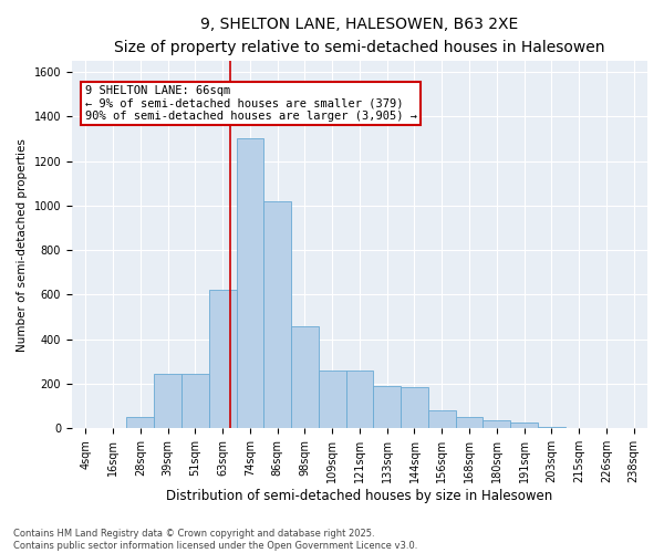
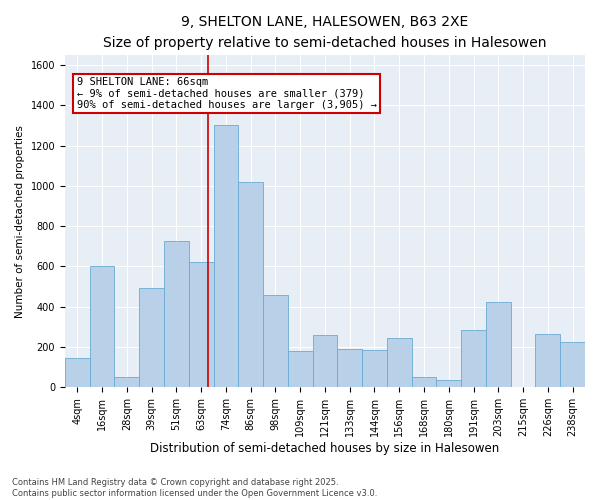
4sqm: 2 -> 145
16sqm: 4 -> 600
39sqm: 245 -> 495
51sqm: 245 -> 725
109sqm: 260 -> 180
156sqm: 80 -> 245
191sqm: 25 -> 285
203sqm: 8 -> 425
226sqm: 2 -> 265
238sqm: 2 -> 225
